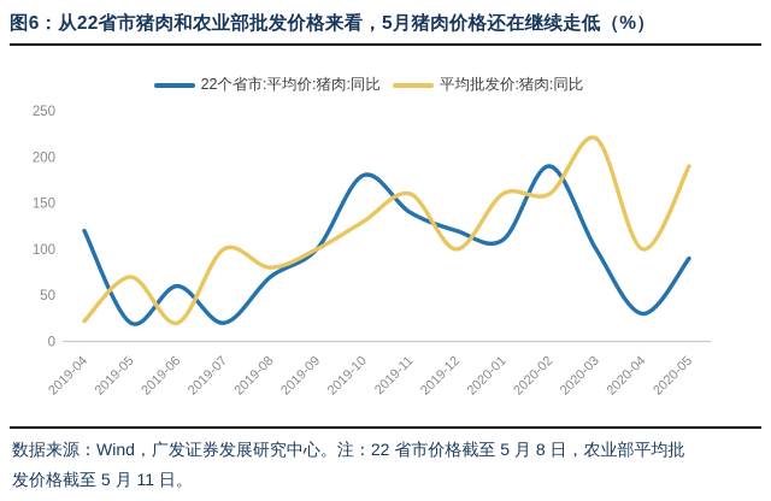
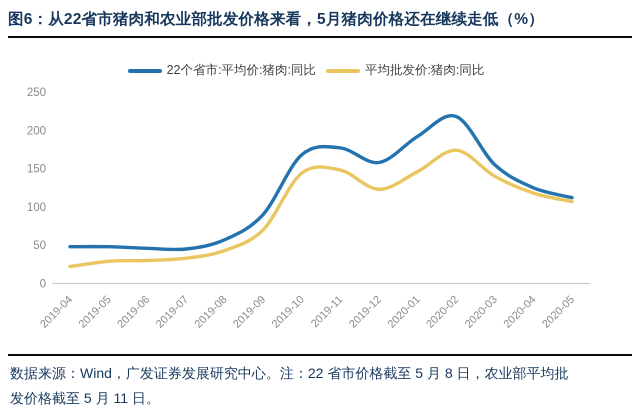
22个省市:平均价:猪肉:同比/2019-04: 120 -> 50
22个省市:平均价:猪肉:同比/2019-05: 20 -> 50
平均批发价:猪肉:同比/2019-05: 70 -> 30
22个省市:平均价:猪肉:同比/2019-06: 60 -> 50
平均批发价:猪肉:同比/2019-06: 20 -> 30
22个省市:平均价:猪肉:同比/2019-07: 20 -> 40
平均批发价:猪肉:同比/2019-07: 100 -> 30
22个省市:平均价:猪肉:同比/2019-08: 70 -> 60
平均批发价:猪肉:同比/2019-08: 80 -> 40
22个省市:平均价:猪肉:同比/2019-09: 100 -> 90
平均批发价:猪肉:同比/2019-09: 100 -> 70
22个省市:平均价:猪肉:同比/2019-10: 180 -> 170
平均批发价:猪肉:同比/2019-10: 130 -> 140
22个省市:平均价:猪肉:同比/2019-11: 140 -> 180
平均批发价:猪肉:同比/2019-11: 160 -> 150
22个省市:平均价:猪肉:同比/2019-12: 120 -> 160
平均批发价:猪肉:同比/2019-12: 100 -> 120
22个省市:平均价:猪肉:同比/2020-01: 110 -> 190
平均批发价:猪肉:同比/2020-01: 160 -> 150
22个省市:平均价:猪肉:同比/2020-02: 190 -> 220
平均批发价:猪肉:同比/2020-02: 160 -> 170
22个省市:平均价:猪肉:同比/2020-03: 100 -> 160
平均批发价:猪肉:同比/2020-03: 220 -> 140
22个省市:平均价:猪肉:同比/2020-04: 30 -> 120
平均批发价:猪肉:同比/2020-04: 100 -> 120
22个省市:平均价:猪肉:同比/2020-05: 90 -> 110
平均批发价:猪肉:同比/2020-05: 190 -> 110
